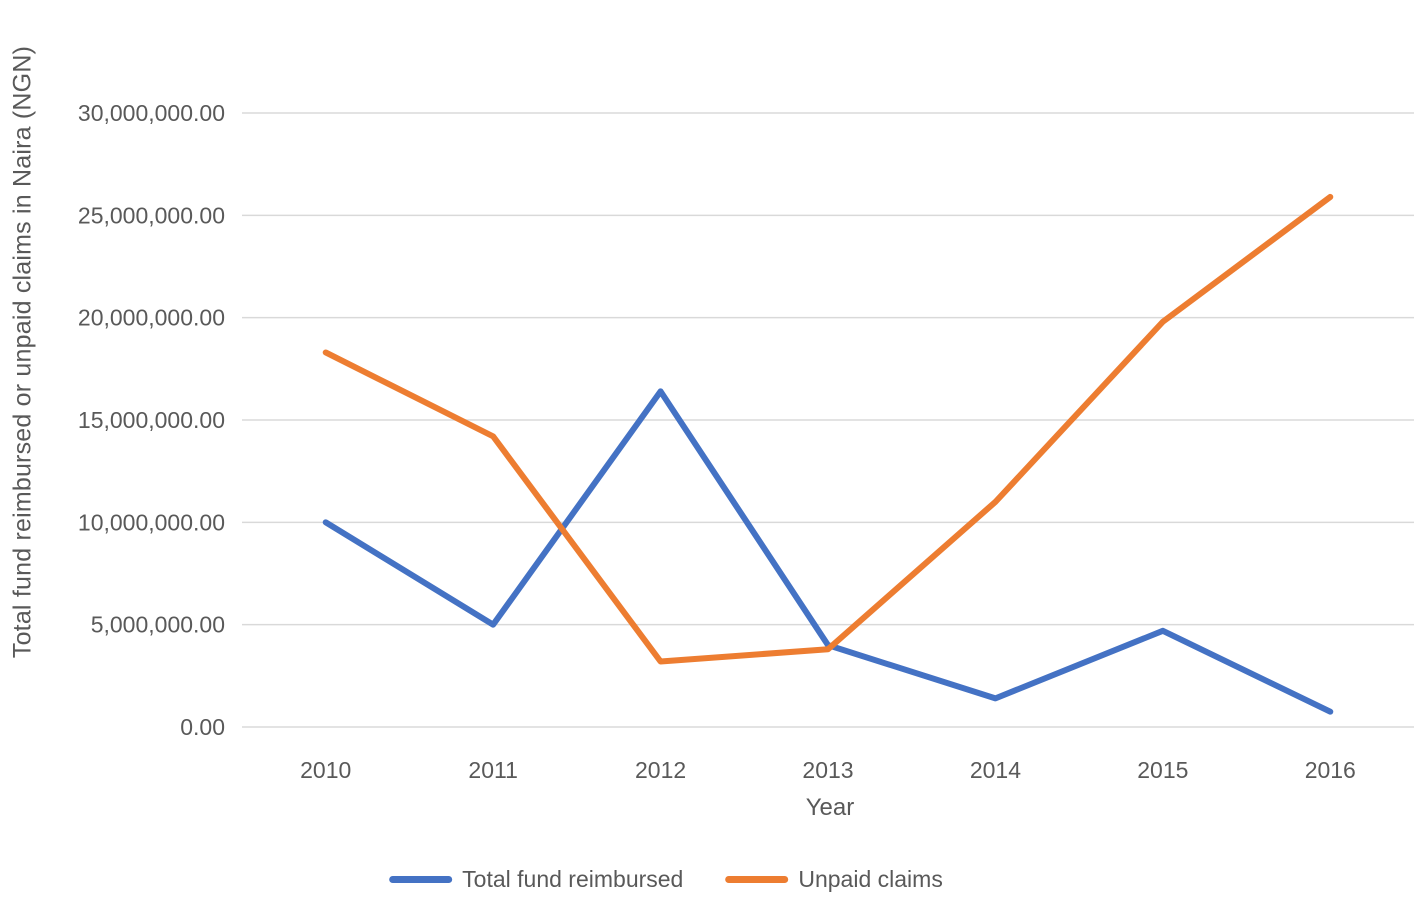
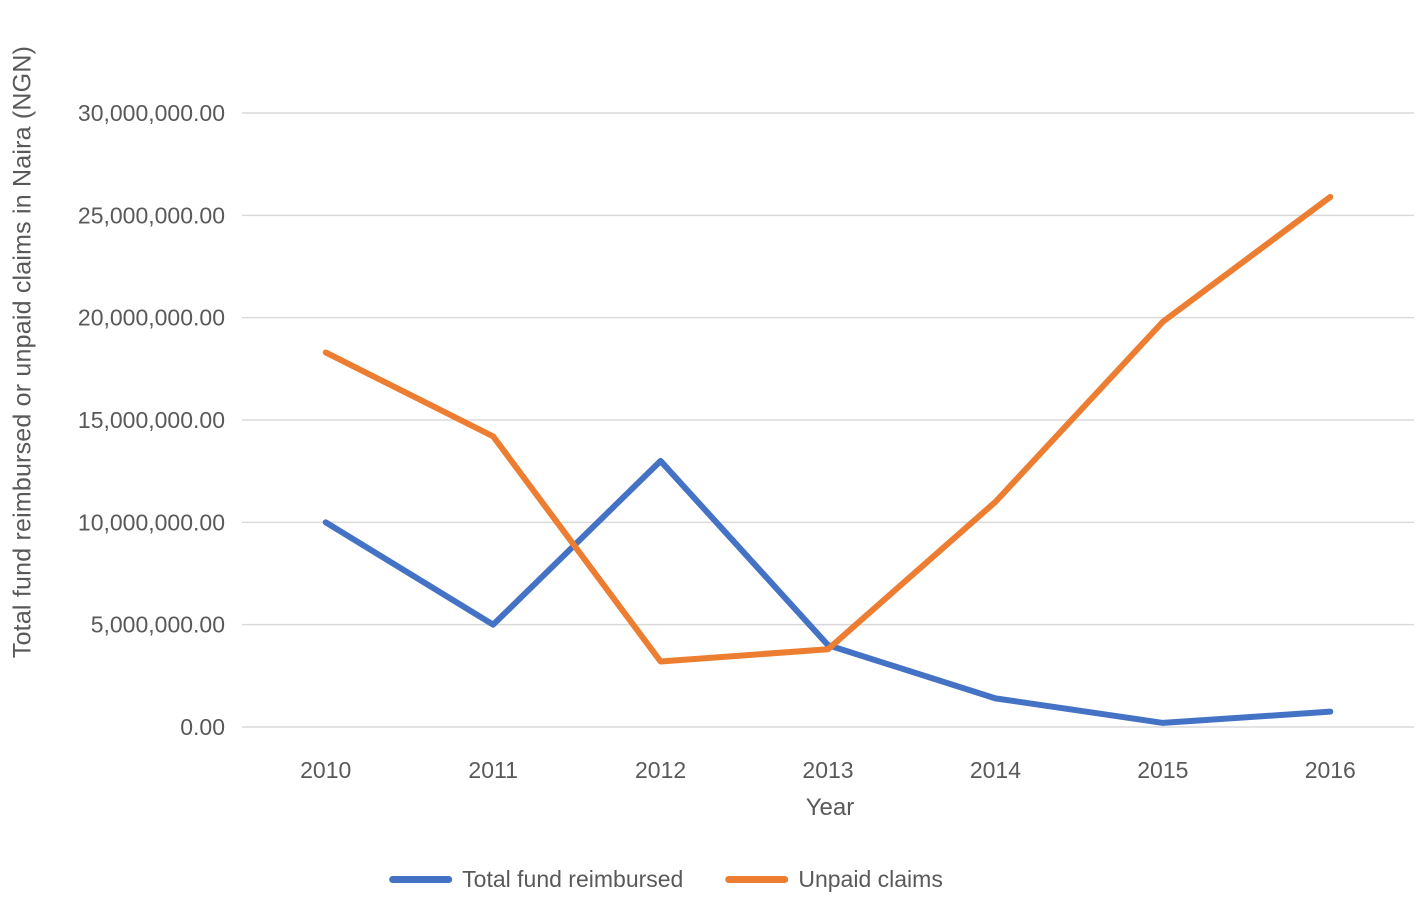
Total fund reimbursed/2012: 16400000 -> 13000000
Total fund reimbursed/2015: 4700000 -> 200000
